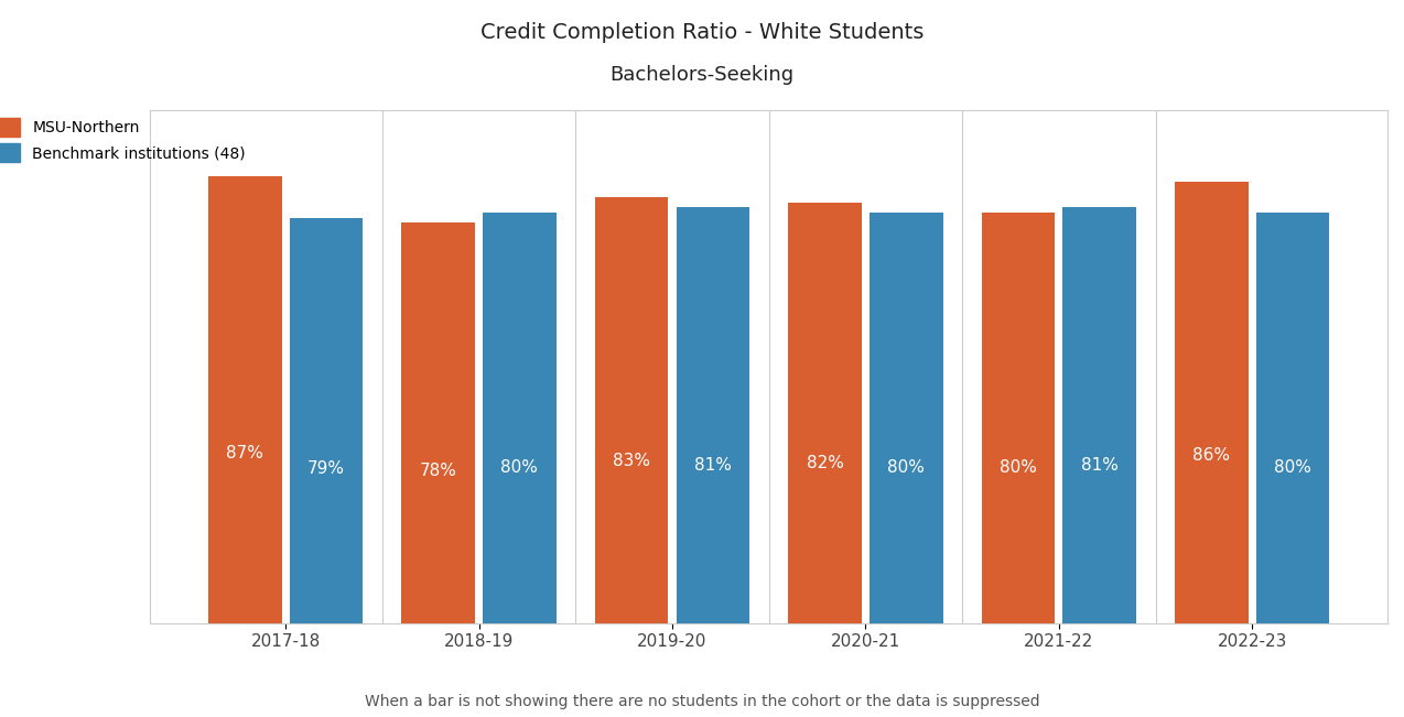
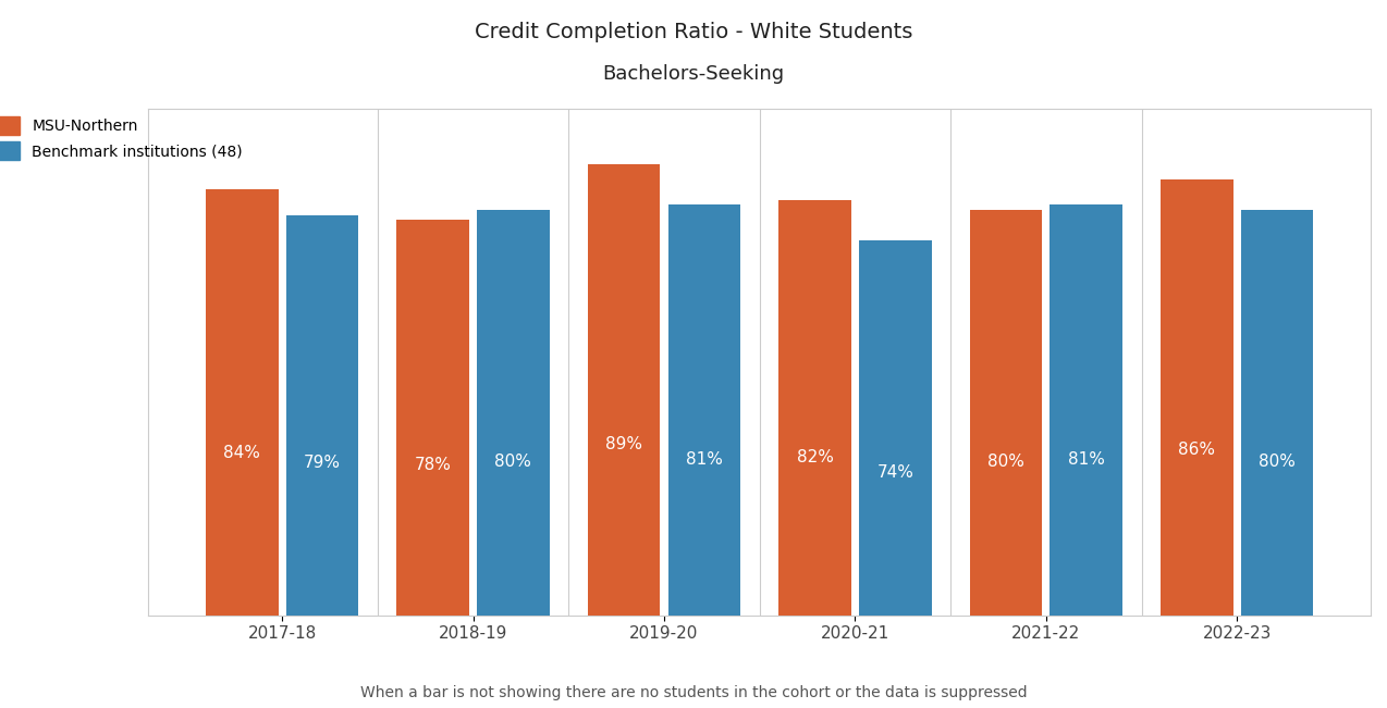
MSU-Northern/2017-18: 87% -> 84%
MSU-Northern/2019-20: 83% -> 89%
Benchmark institutions (48)/2020-21: 80% -> 74%
